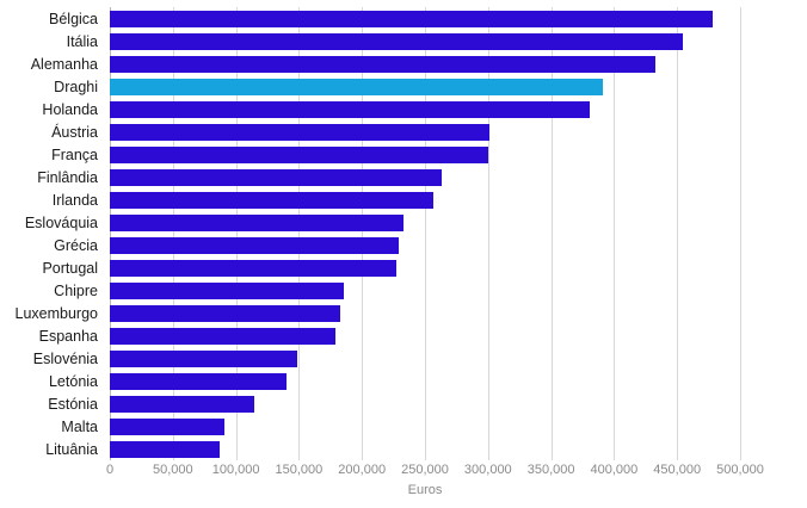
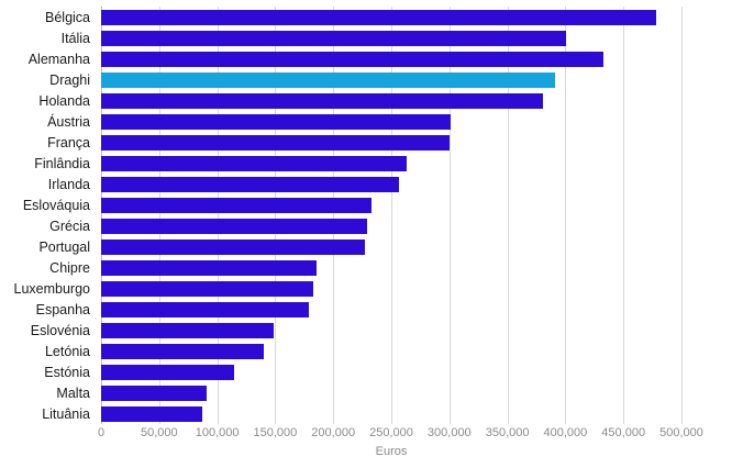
Itália: 455000 -> 401000
